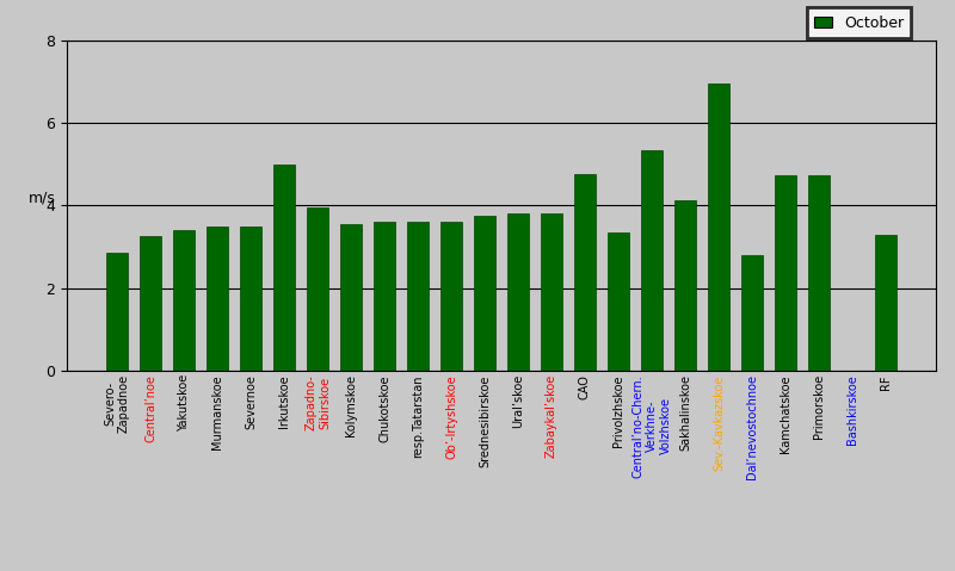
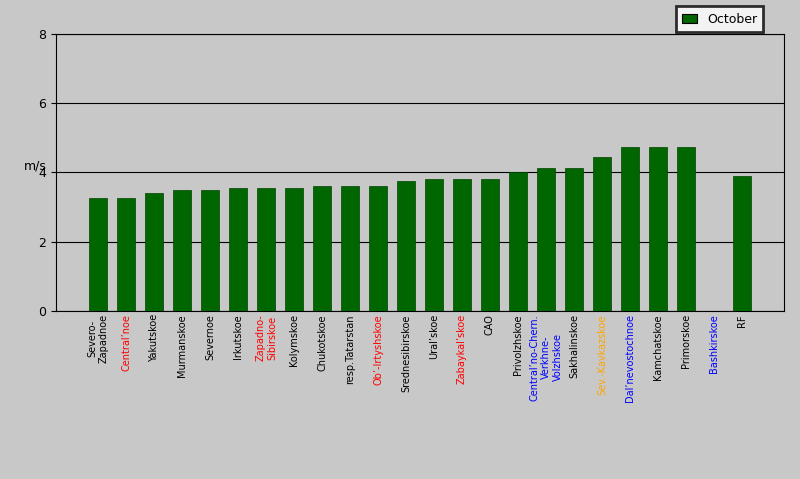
Severo- Zapadnoe: 2.85 -> 3.25
Irkutskoe: 5.00 -> 3.55
Zapadno- Sibirskoe: 3.95 -> 3.55
CAO: 4.75 -> 3.82
Privolzhskoe: 3.35 -> 4.02
Central’no-Chern. Verkhne- Volzhskoe: 5.35 -> 4.12
Sev.-Kavkazskoe: 6.95 -> 4.45
Dal’nevostochnoe: 2.80 -> 4.72
RF: 3.30 -> 3.90
